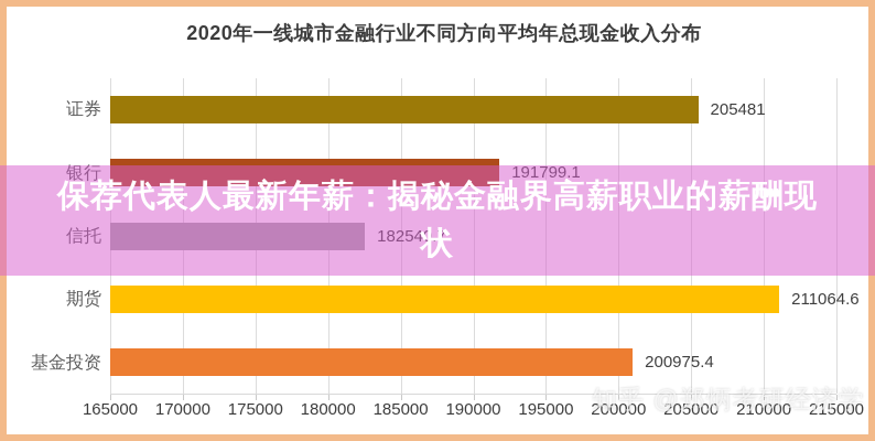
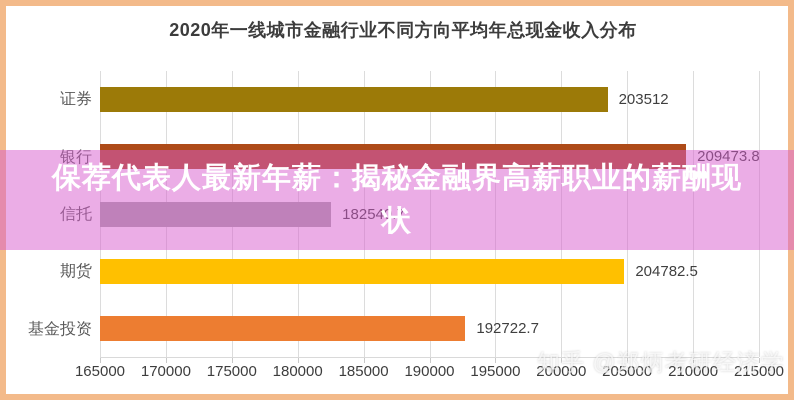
证券: 205481 -> 203512
银行: 191799.1 -> 209473.8
期货: 211064.6 -> 204782.5
基金投资: 200975.4 -> 192722.7
